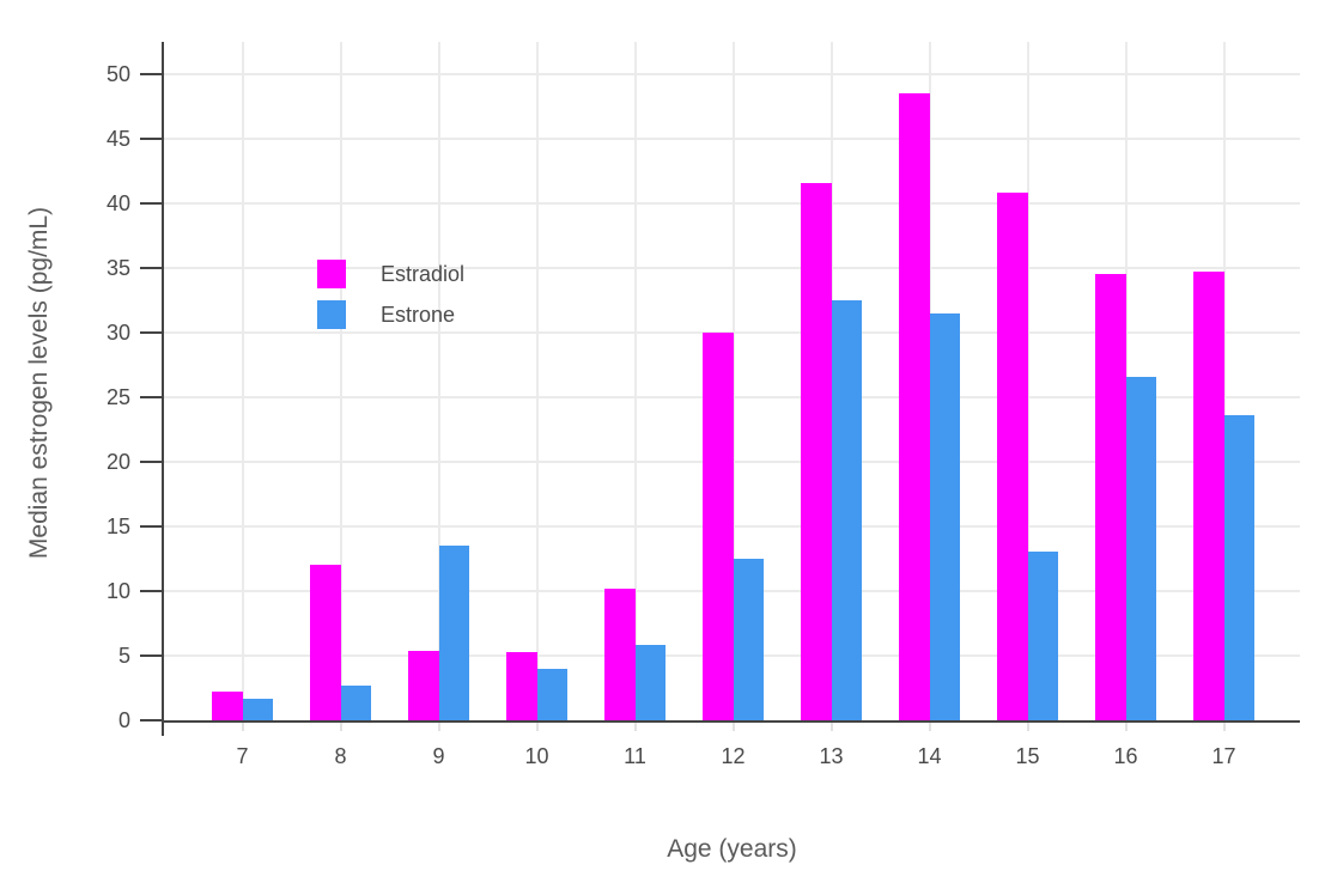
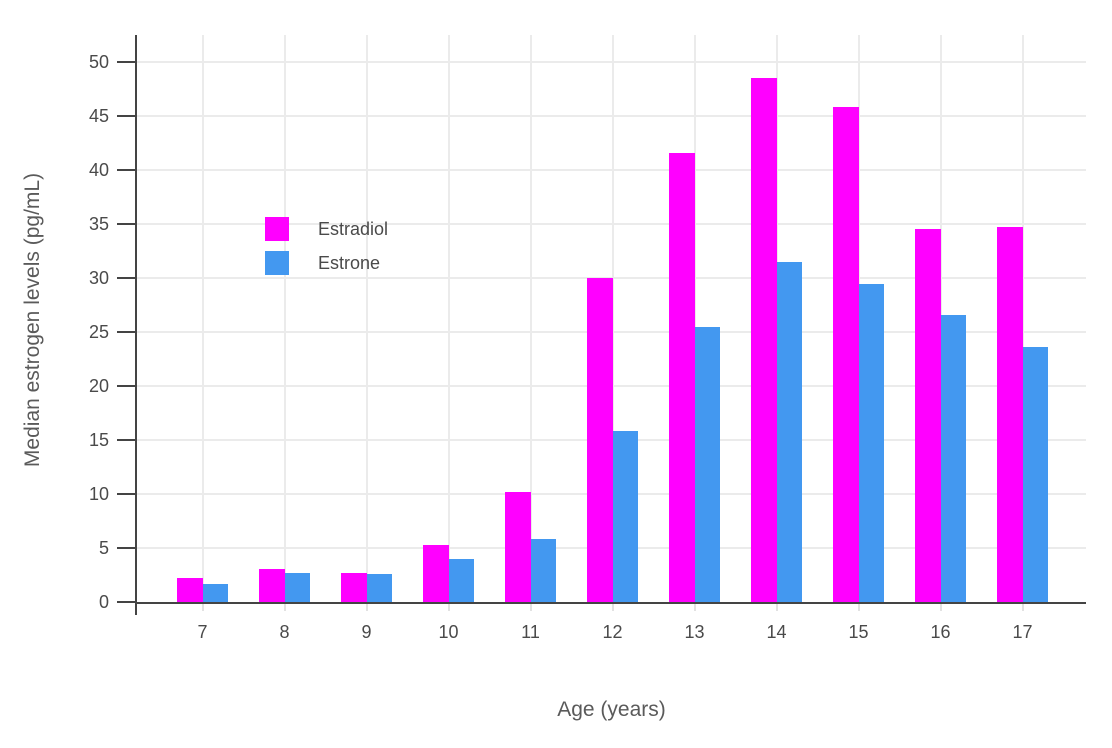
Estradiol/8: 12.0 -> 3.1
Estradiol/9: 5.4 -> 2.7
Estrone/9: 13.5 -> 2.6
Estrone/12: 12.5 -> 15.8
Estrone/13: 32.5 -> 25.5
Estradiol/15: 40.8 -> 45.8
Estrone/15: 13.1 -> 29.4
